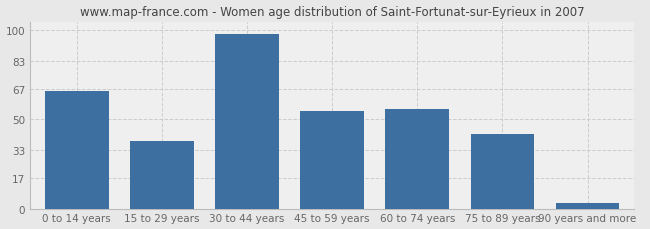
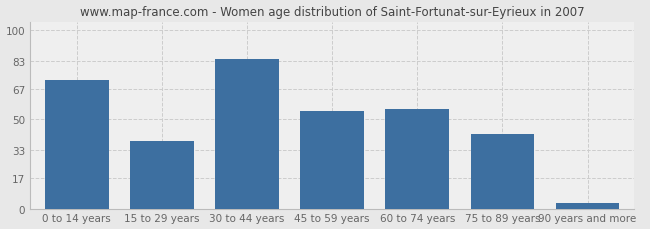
0 to 14 years: 66 -> 72
30 to 44 years: 98 -> 84
